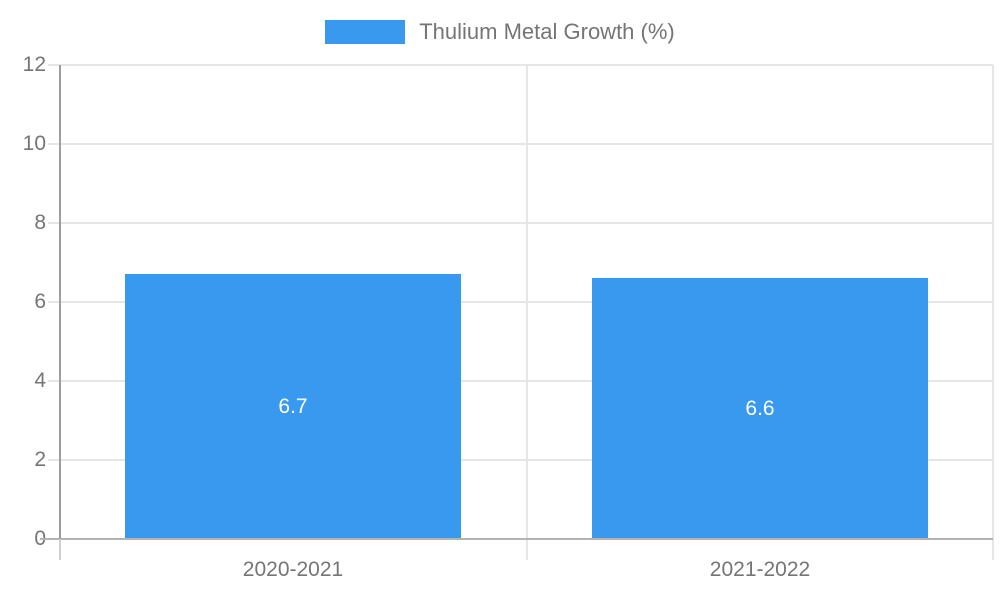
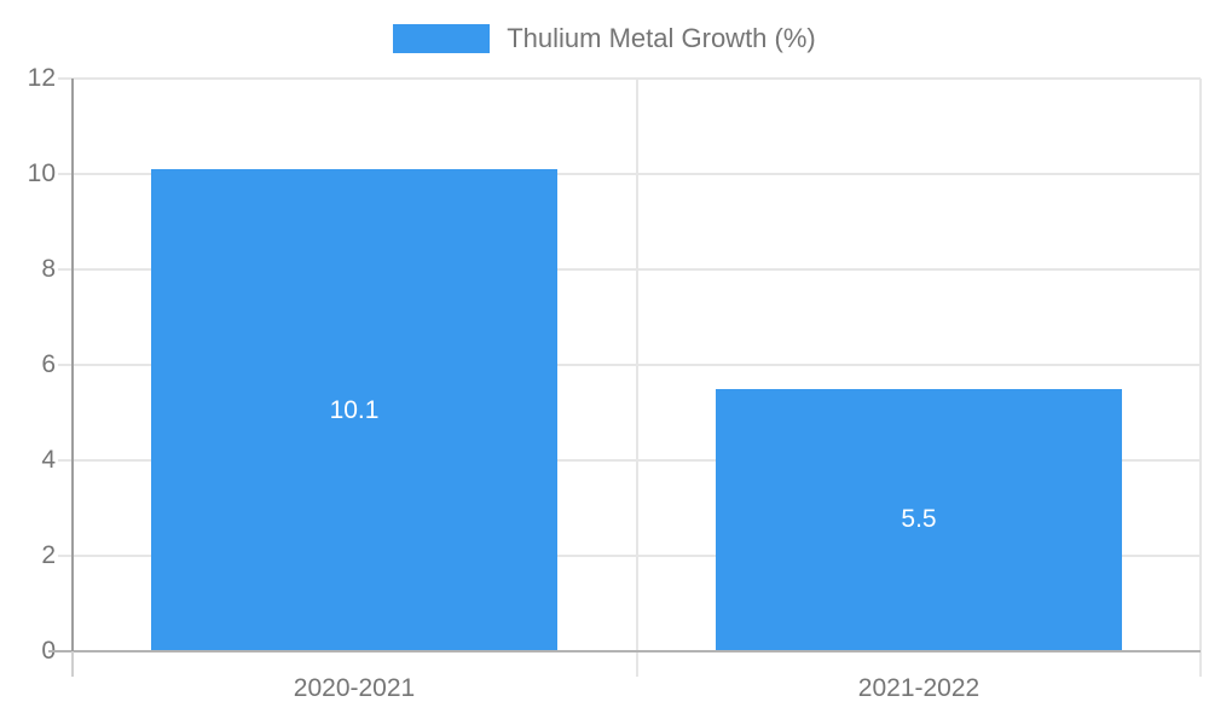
2020-2021: 6.7 -> 10.1
2021-2022: 6.6 -> 5.5
